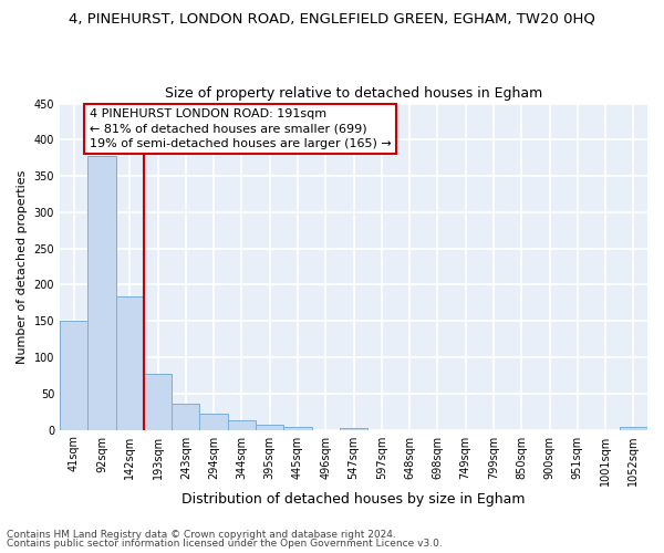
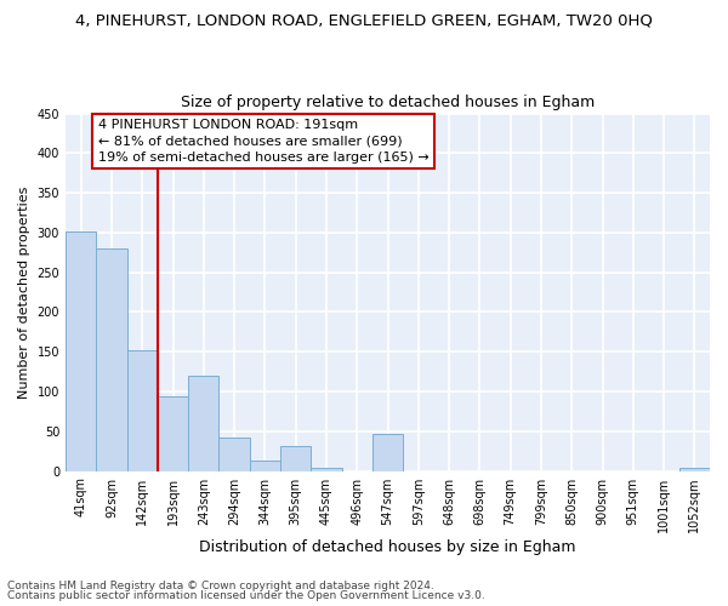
41sqm: 150 -> 302
92sqm: 378 -> 280
142sqm: 184 -> 152
193sqm: 77 -> 94
243sqm: 36 -> 120
294sqm: 23 -> 42
395sqm: 7 -> 32
547sqm: 3 -> 46
